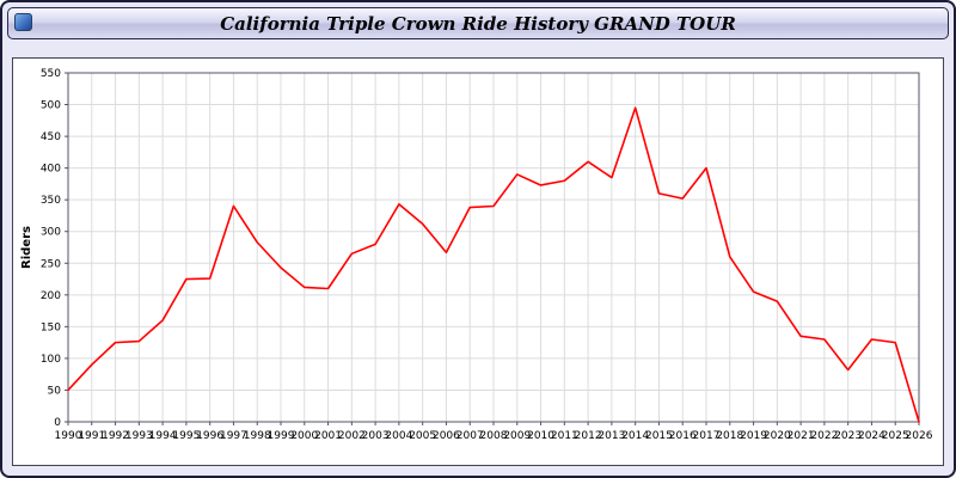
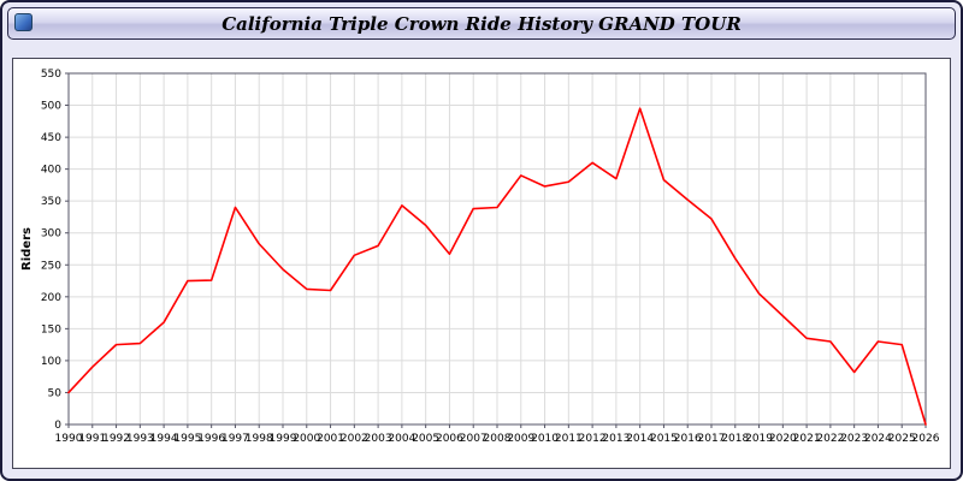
2015: 360 -> 380
2017: 400 -> 320
2020: 190 -> 170
